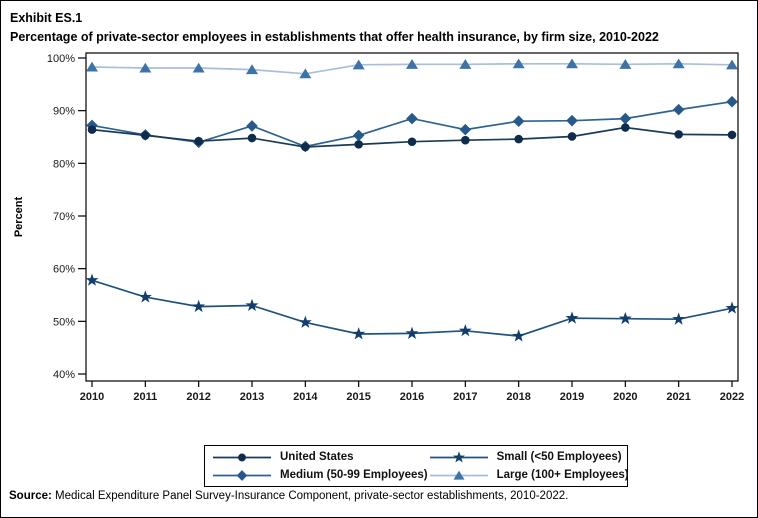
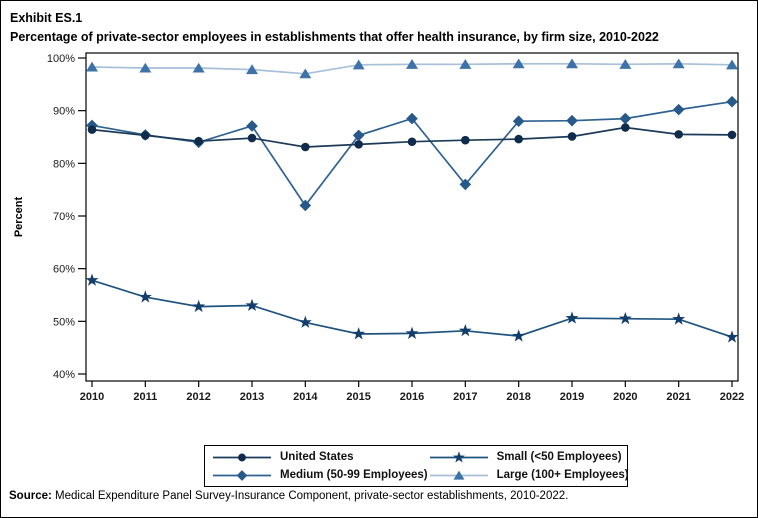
Medium (50-99 Employees)/2014: 83% -> 72%
Medium (50-99 Employees)/2017: 86% -> 76%
Small (<50 Employees)/2022: 52% -> 47%
